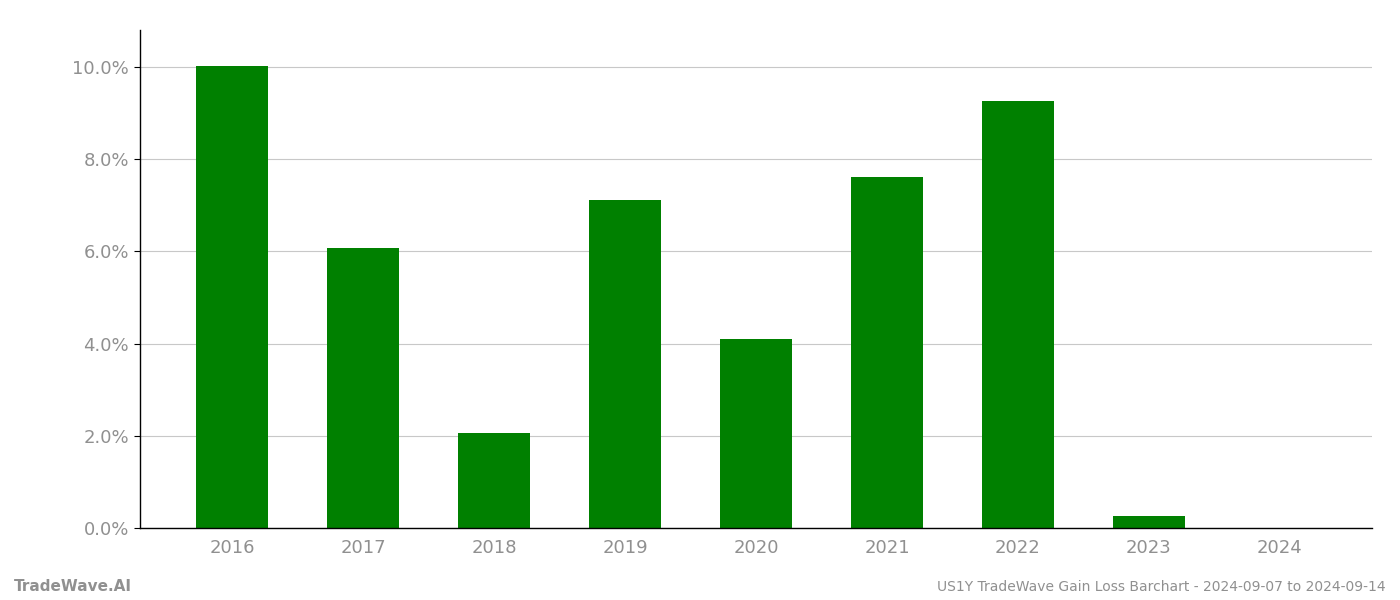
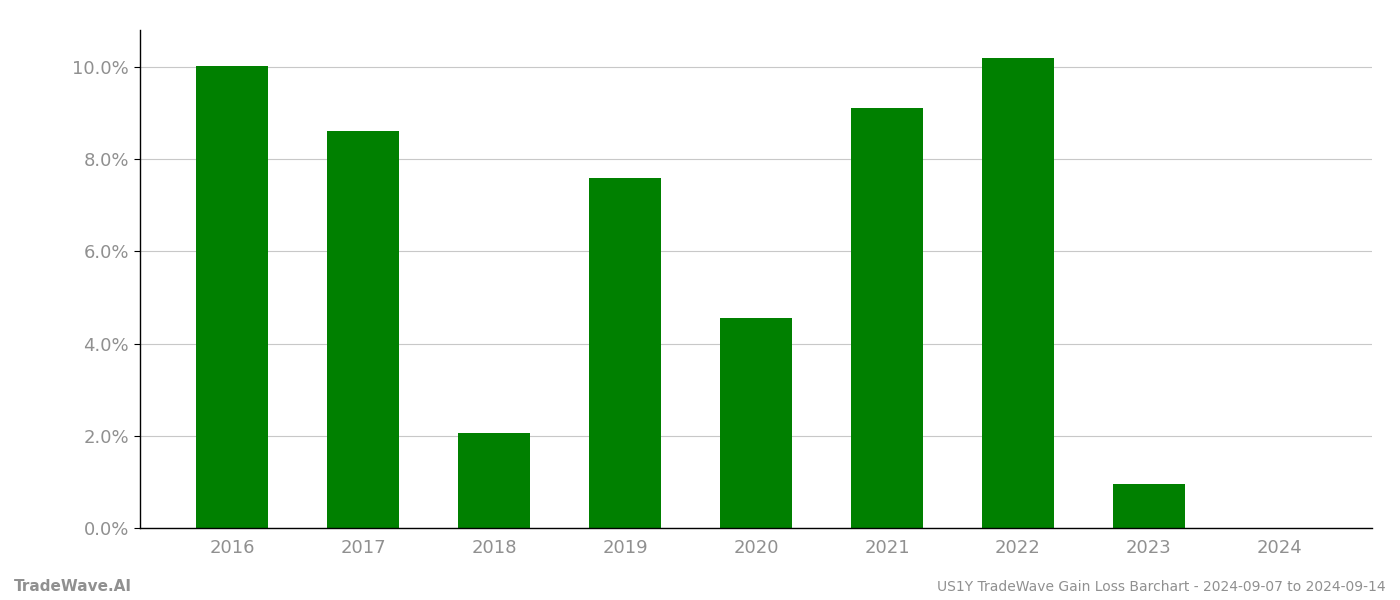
2017: 6.07% -> 8.60%
2019: 7.12% -> 7.60%
2020: 4.10% -> 4.55%
2021: 7.62% -> 9.10%
2022: 9.27% -> 10.20%
2023: 0.25% -> 0.95%
